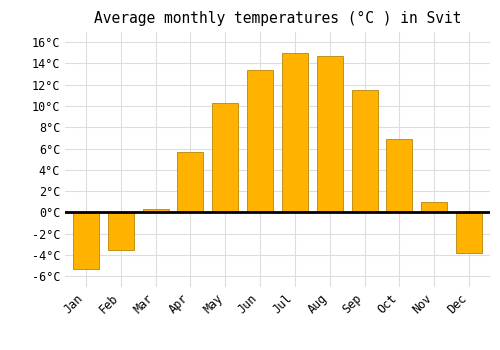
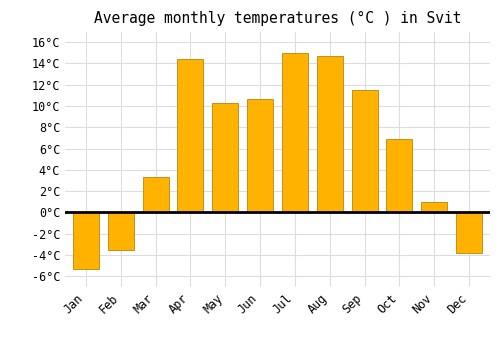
Mar: 0.3°C -> 3.3°C
Apr: 5.7°C -> 14.4°C
Jun: 13.4°C -> 10.7°C
